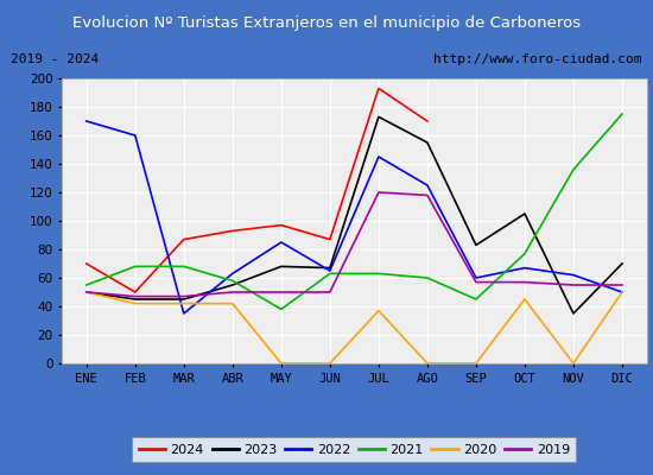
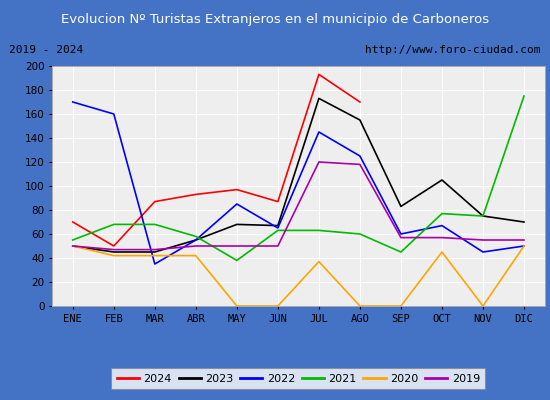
2022/ABR: 63 -> 55
2023/NOV: 35 -> 75
2022/NOV: 62 -> 45
2021/NOV: 136 -> 75
